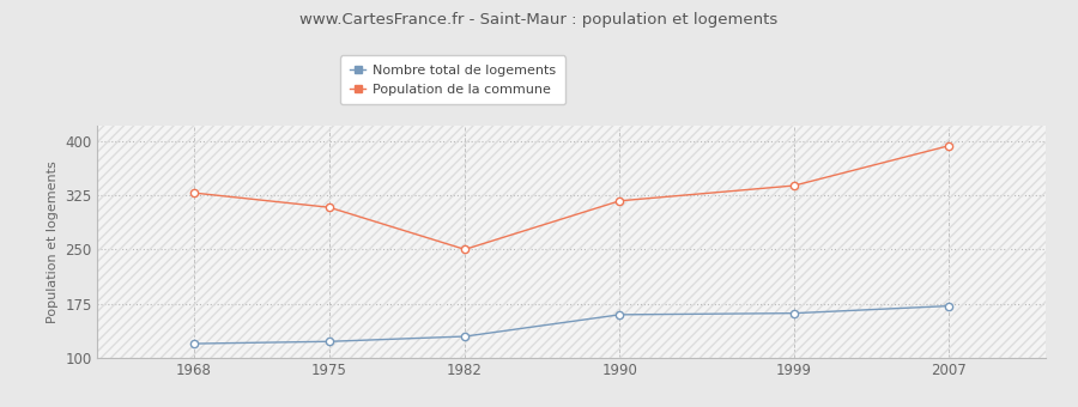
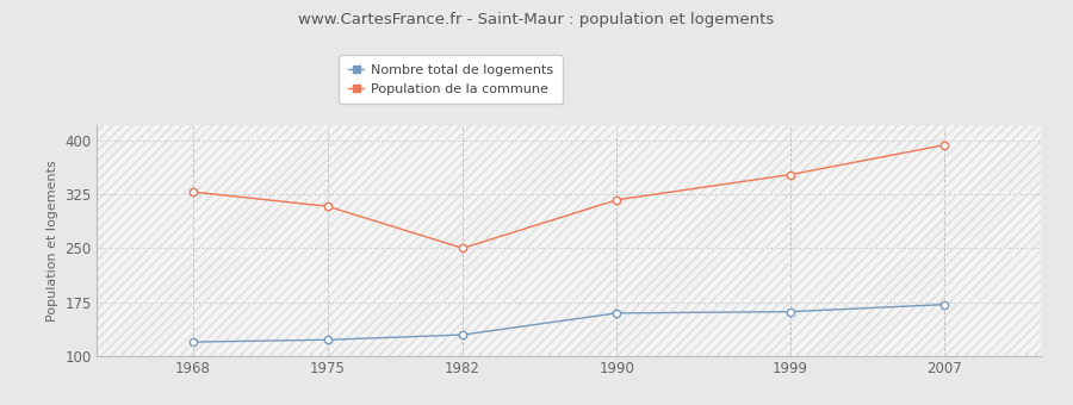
Population de la commune/1999: 338 -> 352
